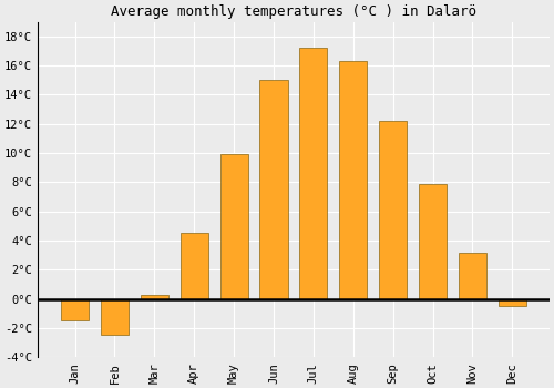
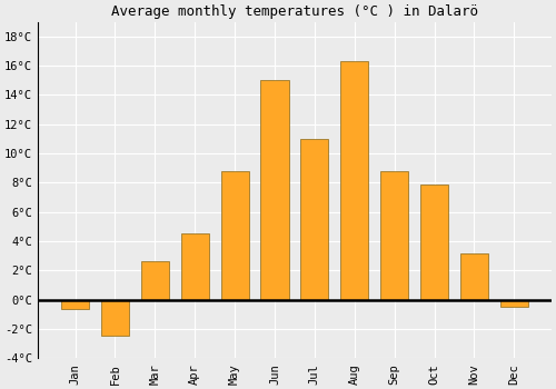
Jan: -1.5°C -> -0.6°C
Mar: 0.3°C -> 2.6°C
May: 9.9°C -> 8.8°C
Jul: 17.2°C -> 11.0°C
Sep: 12.2°C -> 8.8°C
